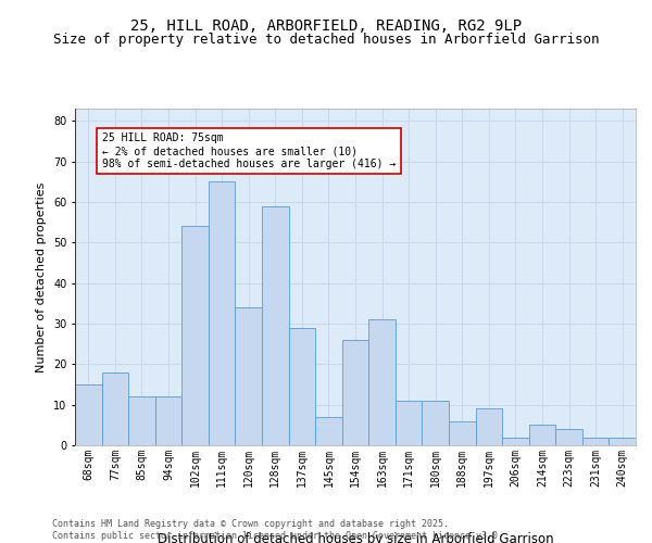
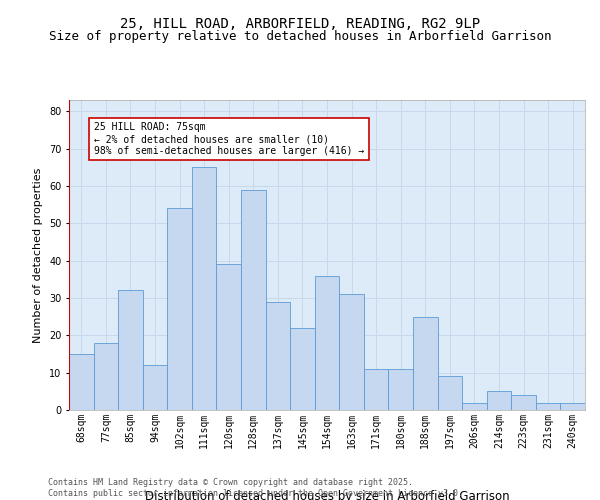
85sqm: 12 -> 32
120sqm: 34 -> 39
145sqm: 7 -> 22
154sqm: 26 -> 36
188sqm: 6 -> 25
